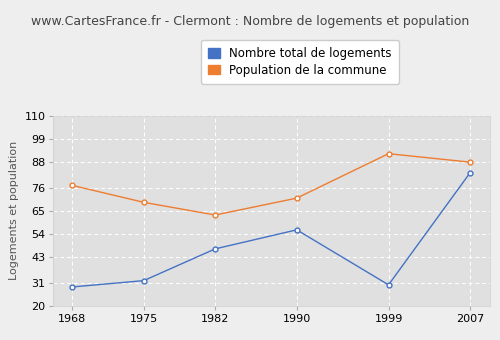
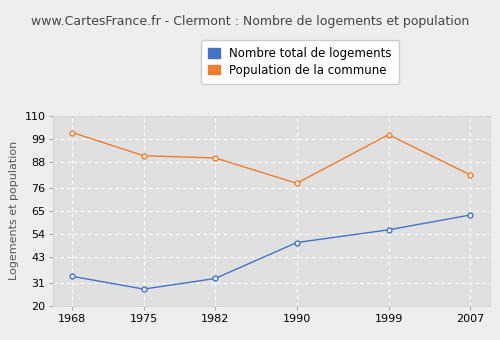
Nombre total de logements/1968: 29 -> 34
Population de la commune/1968: 77 -> 102
Nombre total de logements/1975: 32 -> 28
Population de la commune/1975: 69 -> 91
Nombre total de logements/1982: 47 -> 33
Population de la commune/1982: 63 -> 90
Nombre total de logements/1990: 56 -> 50
Population de la commune/1990: 71 -> 78
Nombre total de logements/1999: 30 -> 56
Population de la commune/1999: 92 -> 101
Nombre total de logements/2007: 83 -> 63
Population de la commune/2007: 88 -> 82
